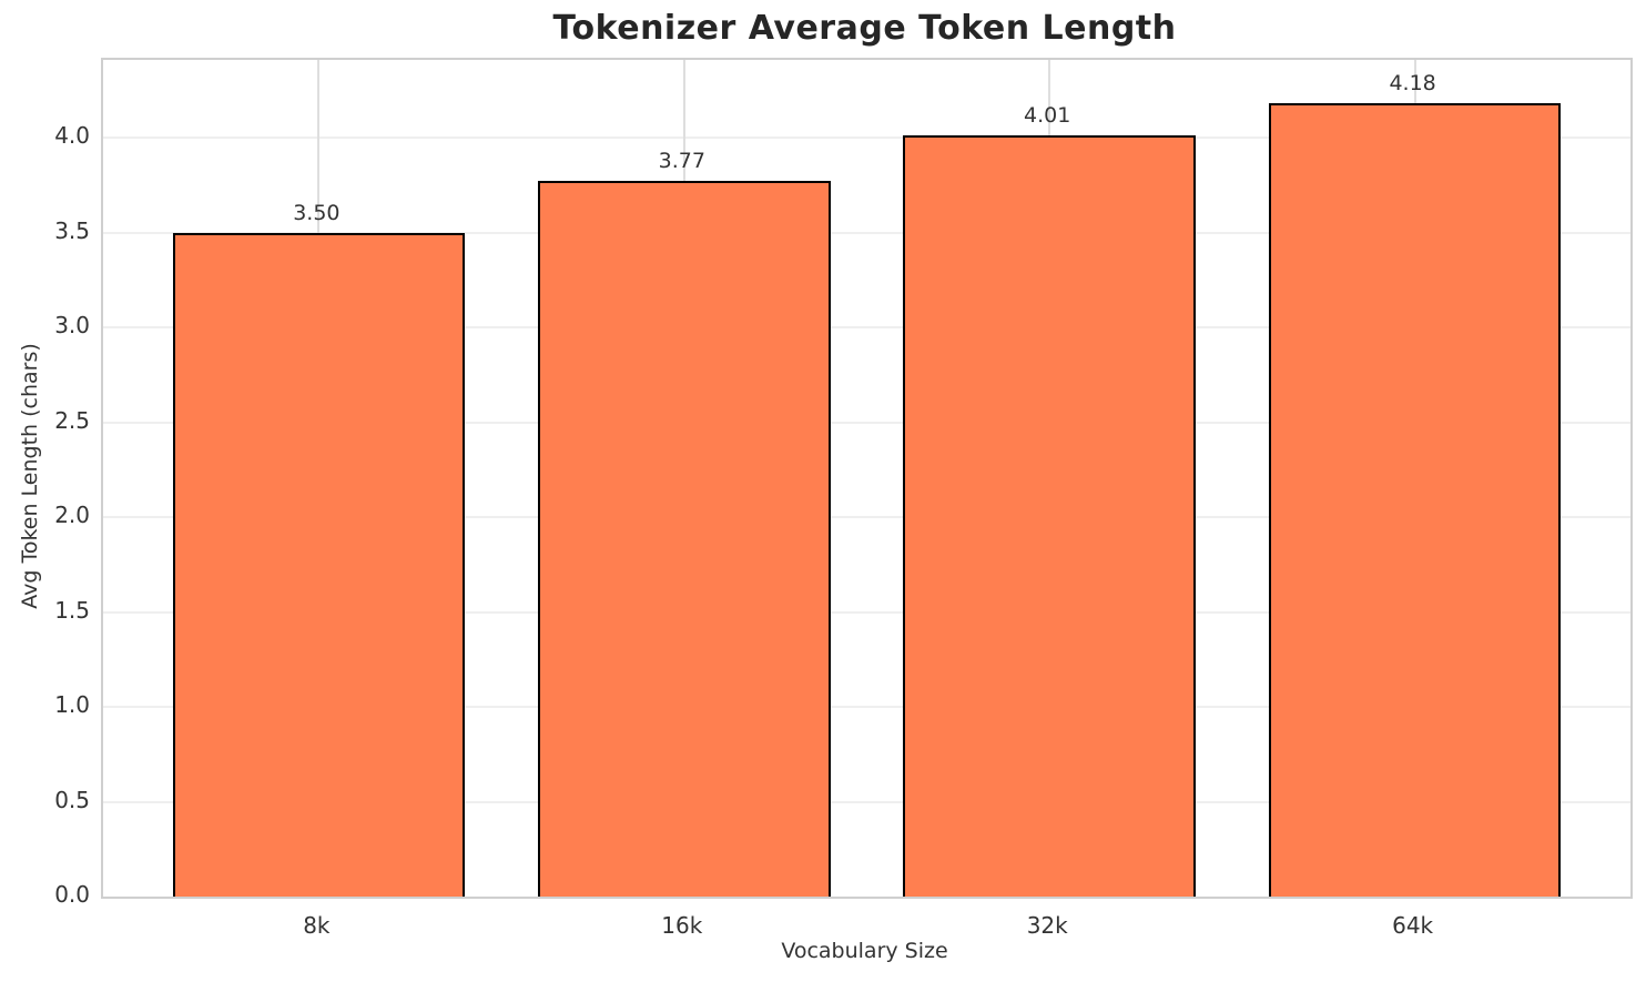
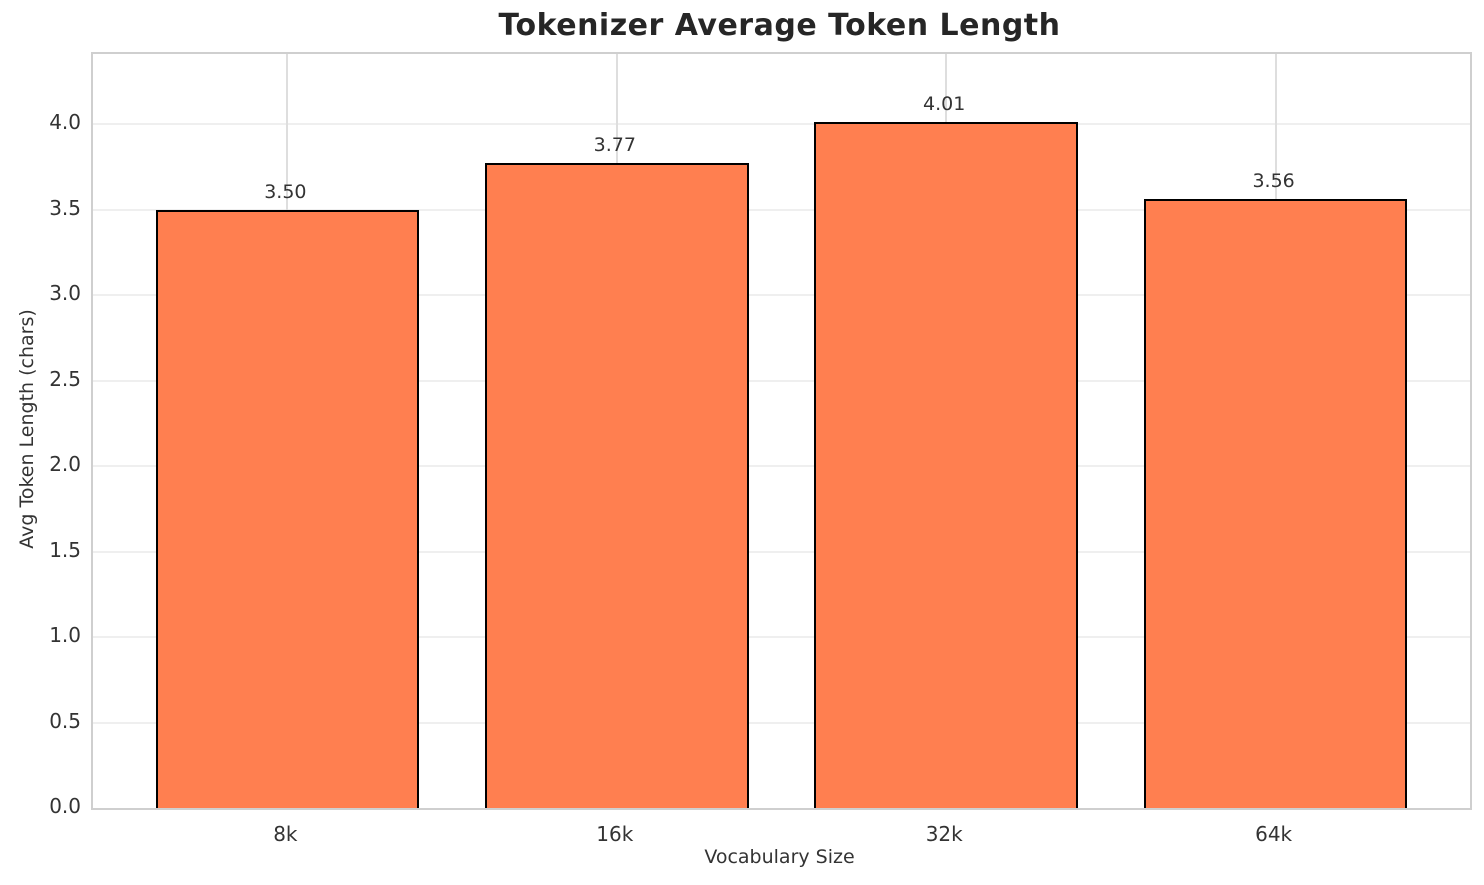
64k: 4.18 -> 3.56
